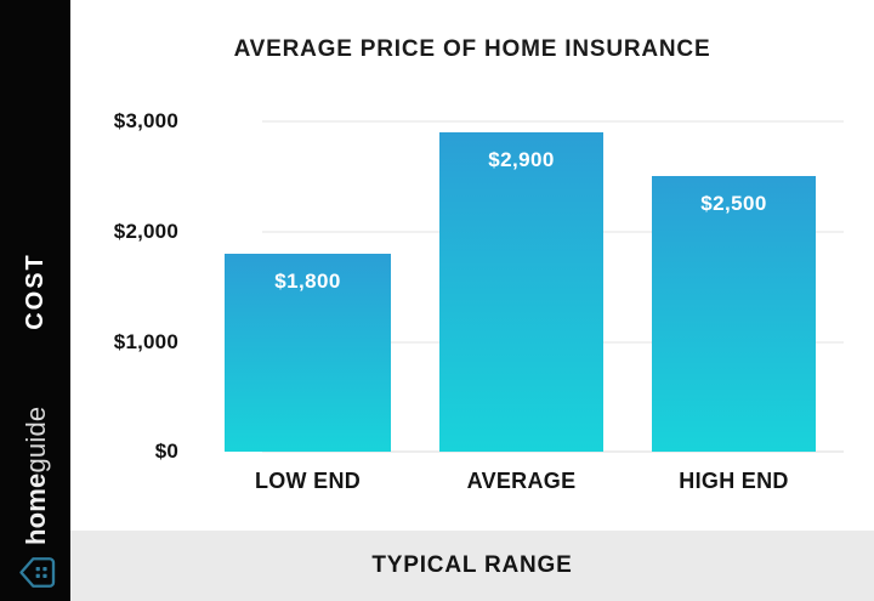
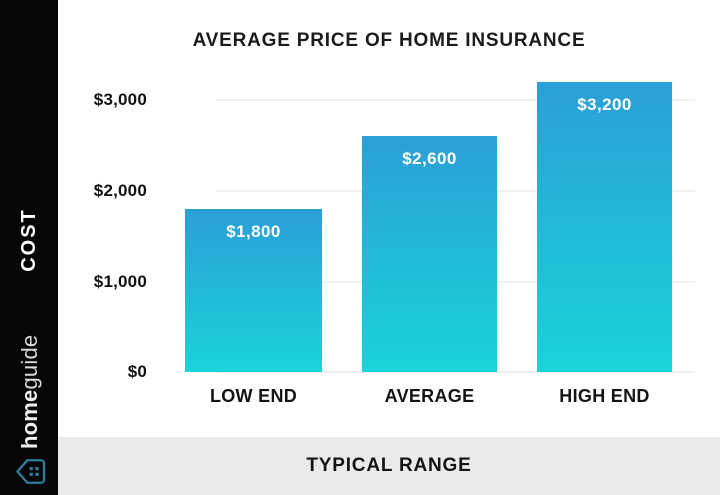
AVERAGE: $2,900 -> $2,600
HIGH END: $2,500 -> $3,200
